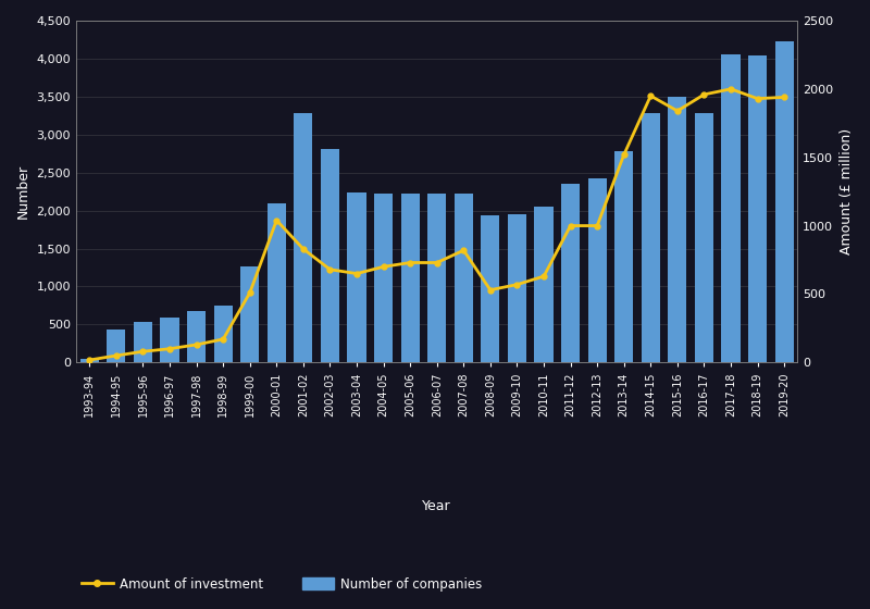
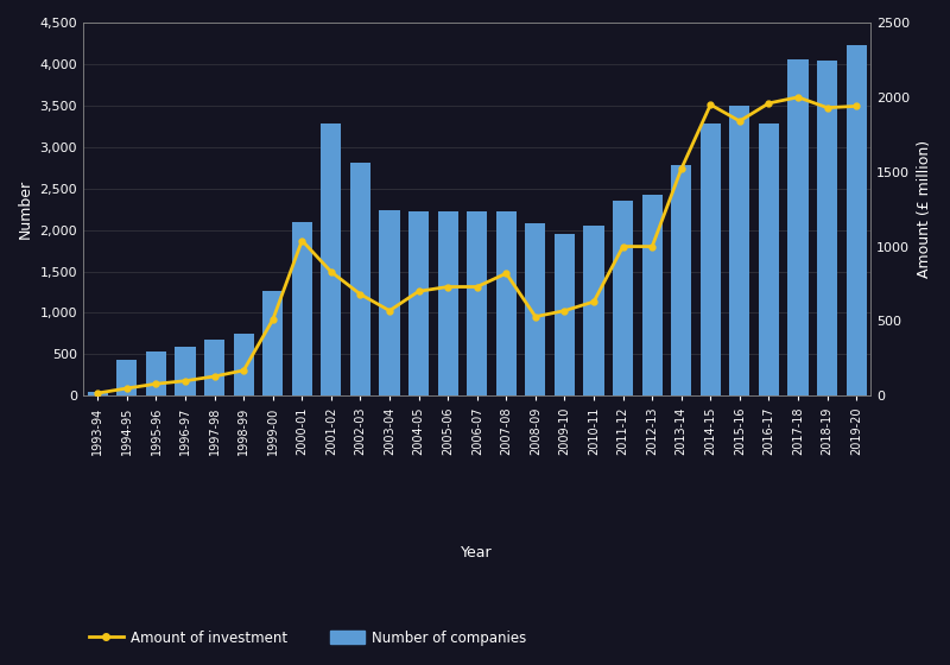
Amount of investment/2003-04: 650 -> 570
Number of companies/2008-09: 1,940 -> 2,080
